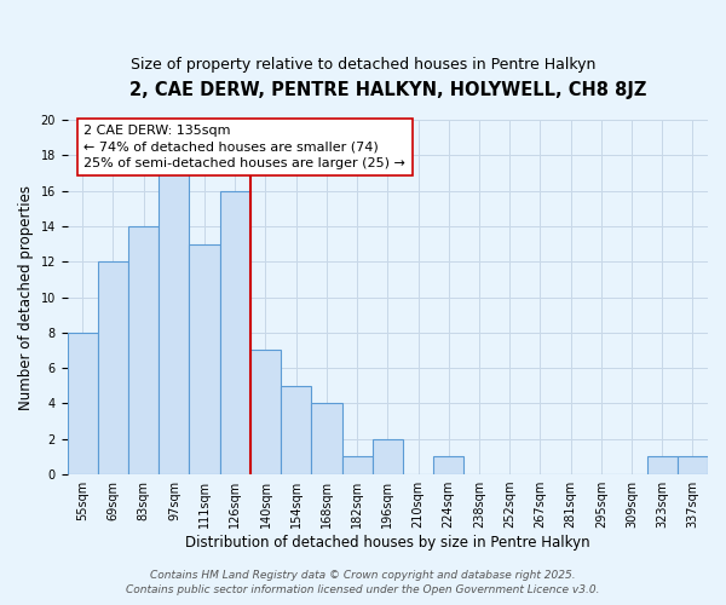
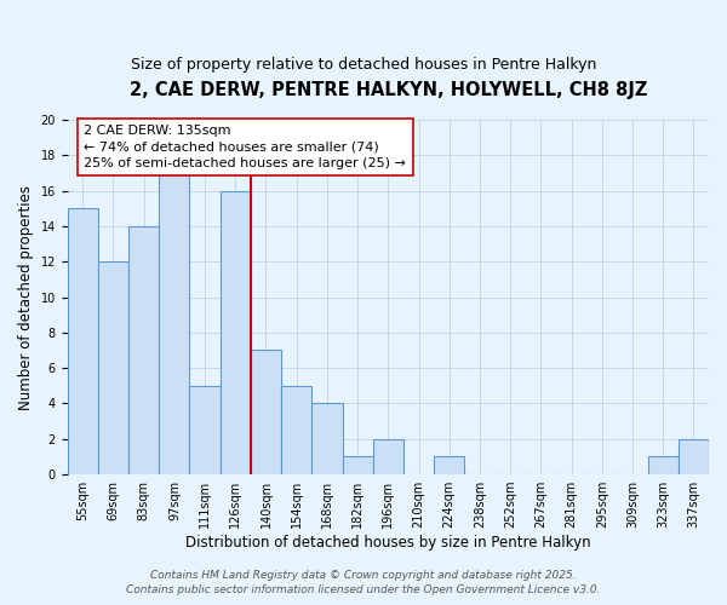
55sqm: 8 -> 15
111sqm: 13 -> 5
337sqm: 1 -> 2
